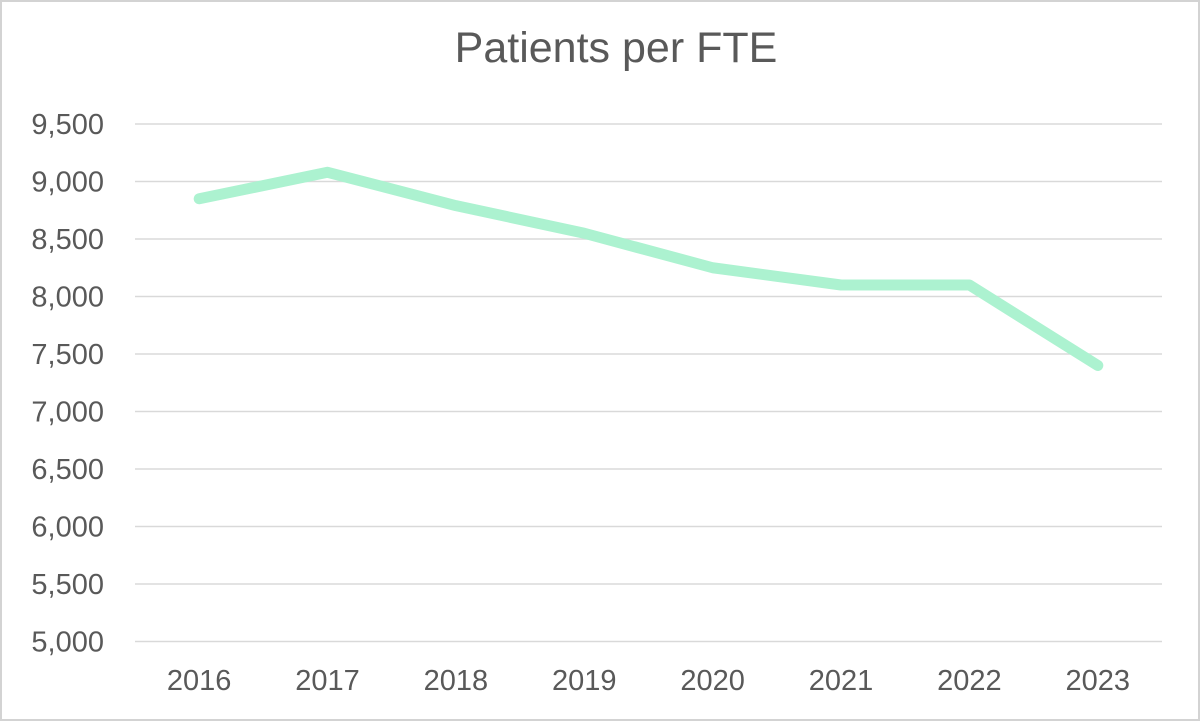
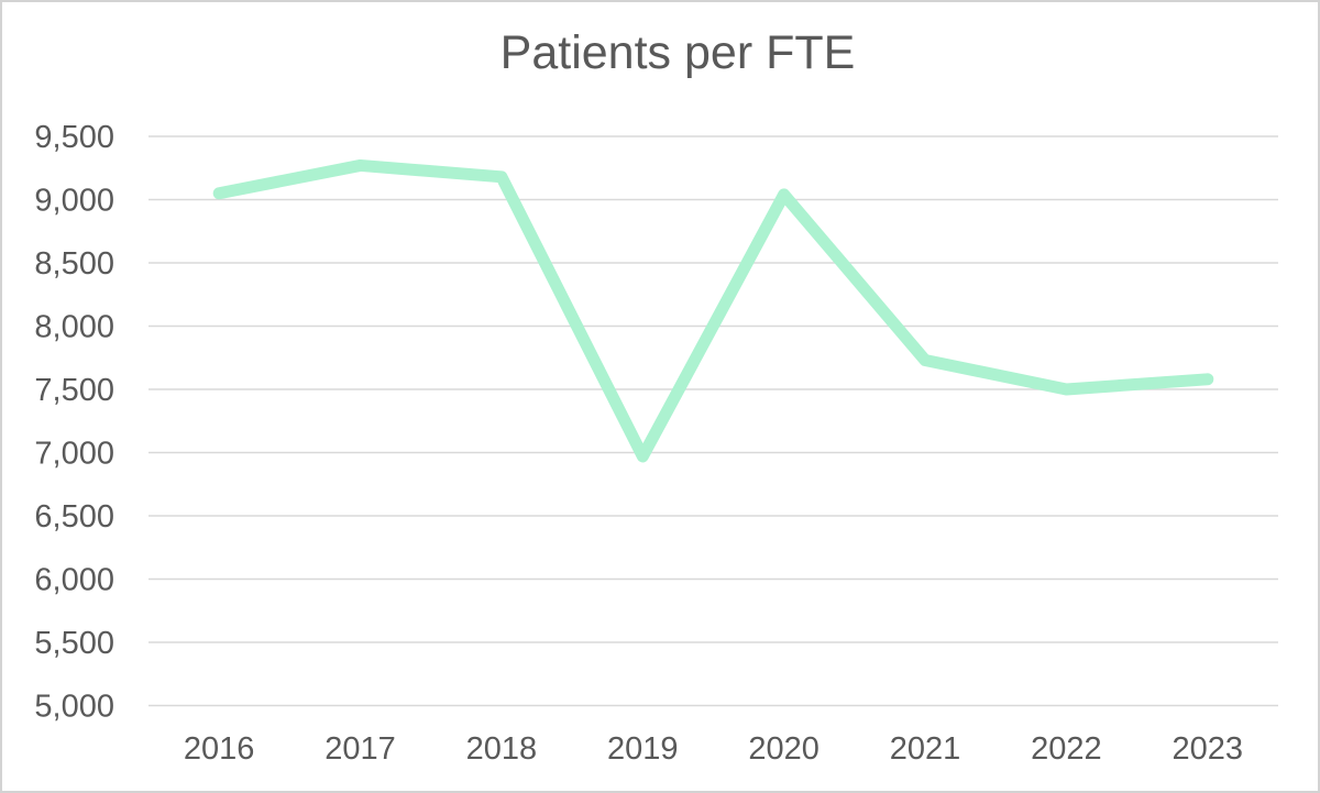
2016: 8850 -> 9050
2017: 9080 -> 9270
2018: 8790 -> 9180
2019: 8550 -> 6970
2020: 8250 -> 9040
2021: 8100 -> 7730
2022: 8100 -> 7500
2023: 7400 -> 7580
